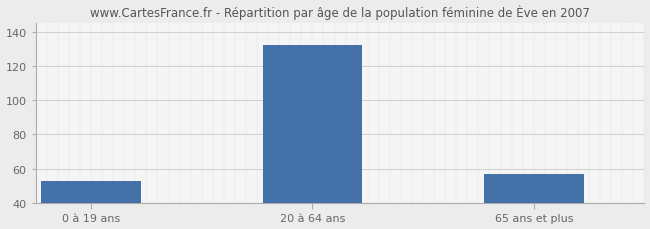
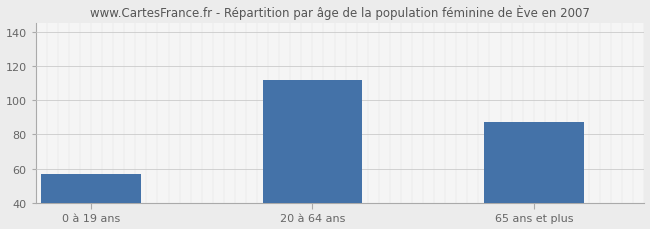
0 à 19 ans: 53 -> 57
20 à 64 ans: 132 -> 112
65 ans et plus: 57 -> 87
